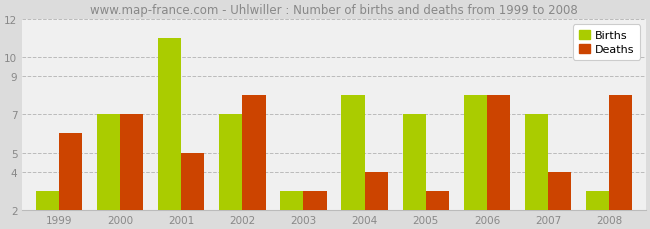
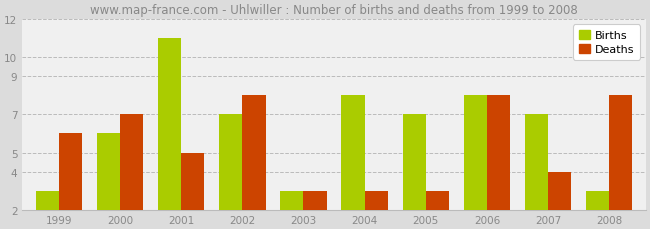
Births/2000: 7 -> 6
Deaths/2004: 4 -> 3
